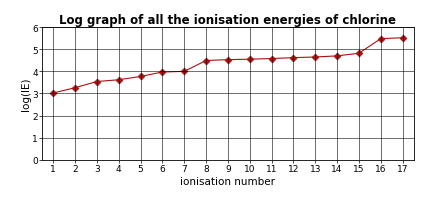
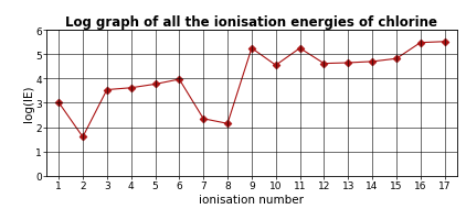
2: 3.26 -> 1.60
7: 4.00 -> 2.35
8: 4.49 -> 2.15
9: 4.53 -> 5.25
11: 4.58 -> 5.25
